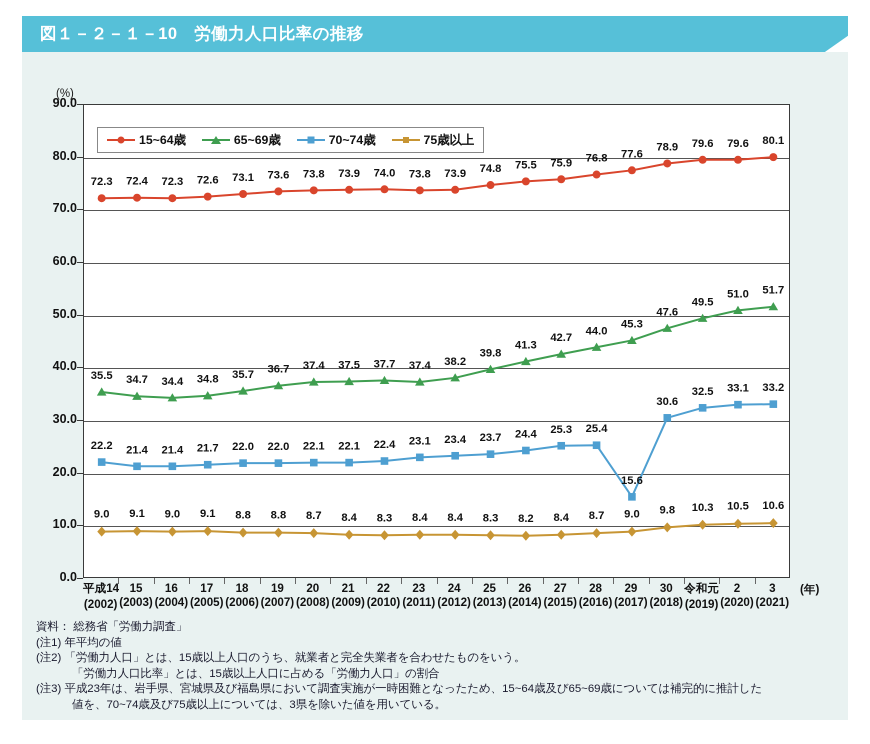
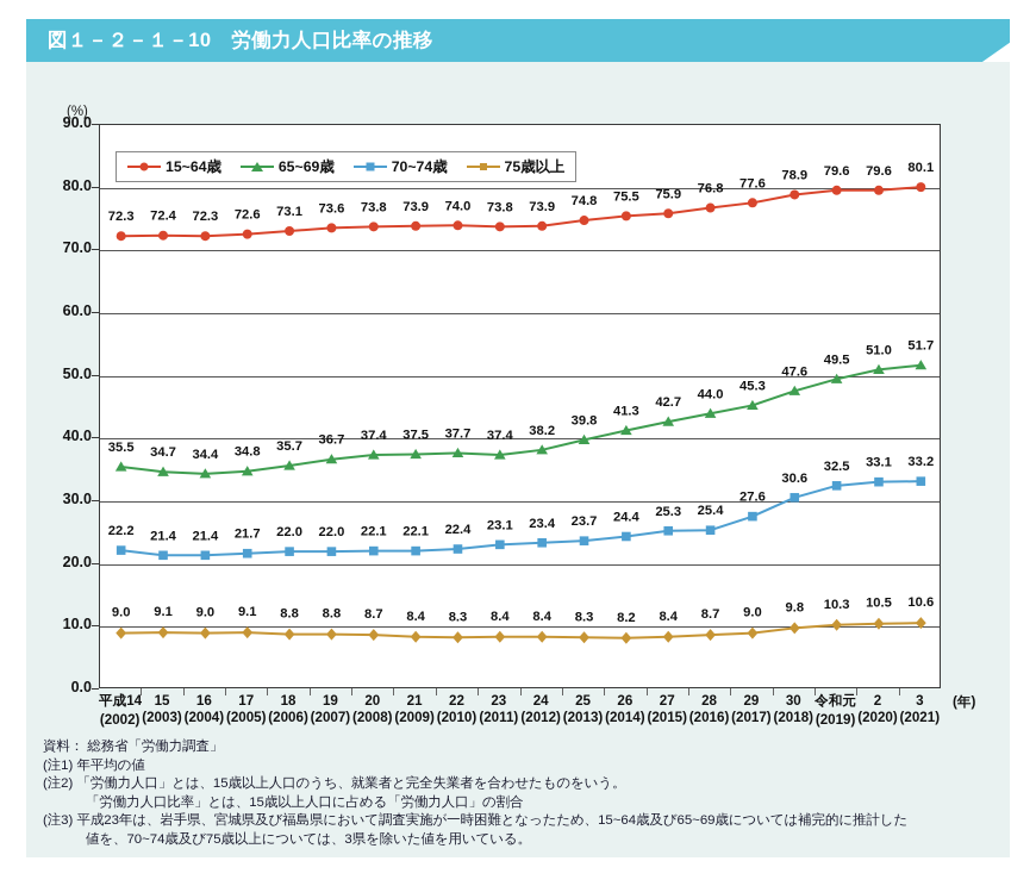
70~74歳/29: 15.6 -> 27.6
